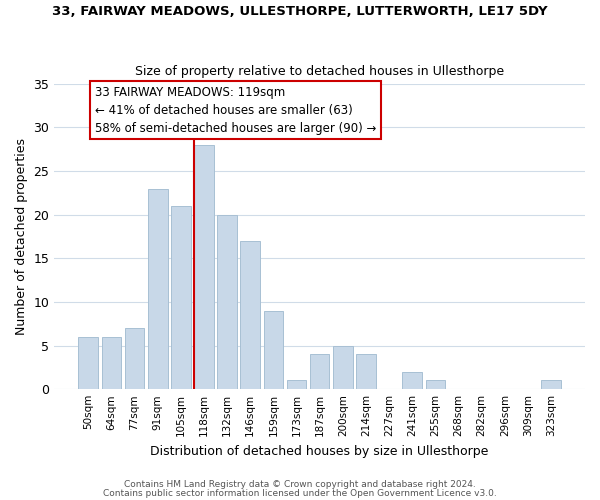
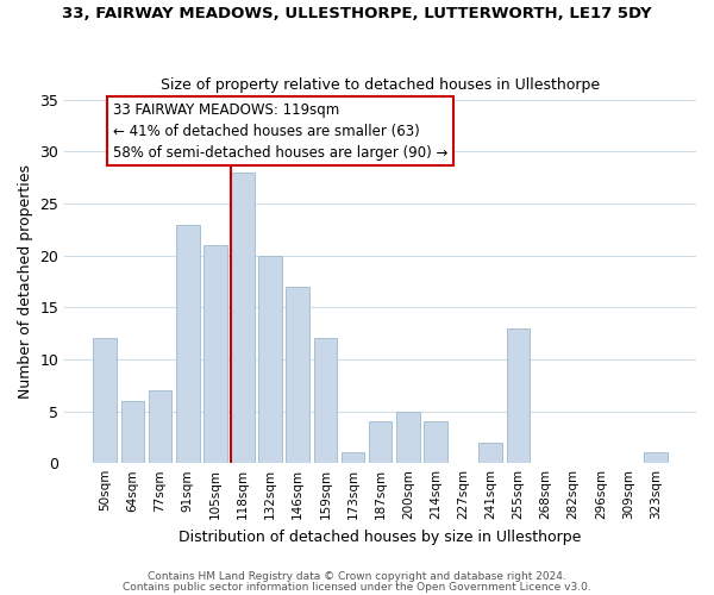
50sqm: 6 -> 12
159sqm: 9 -> 12
255sqm: 1 -> 13
